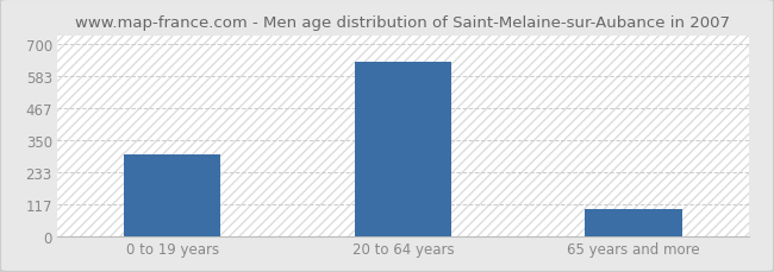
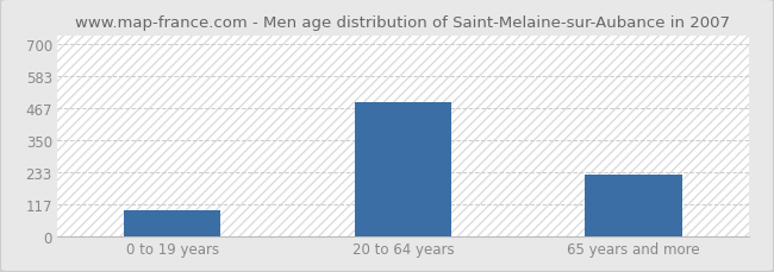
0 to 19 years: 300 -> 95
20 to 64 years: 635 -> 490
65 years and more: 98 -> 225
